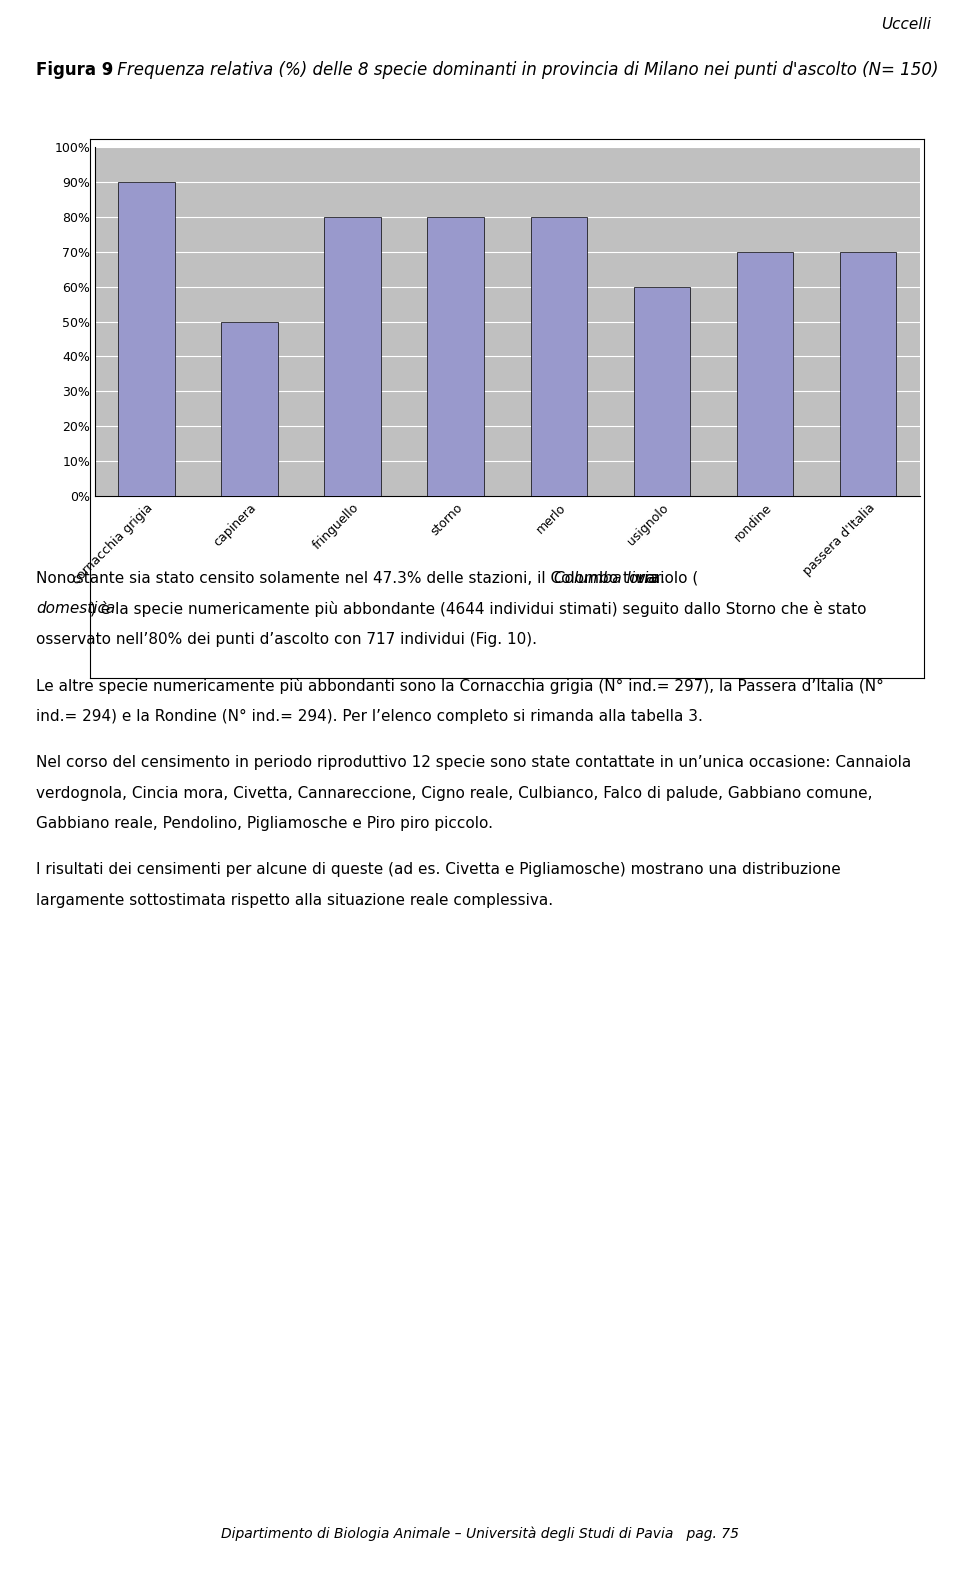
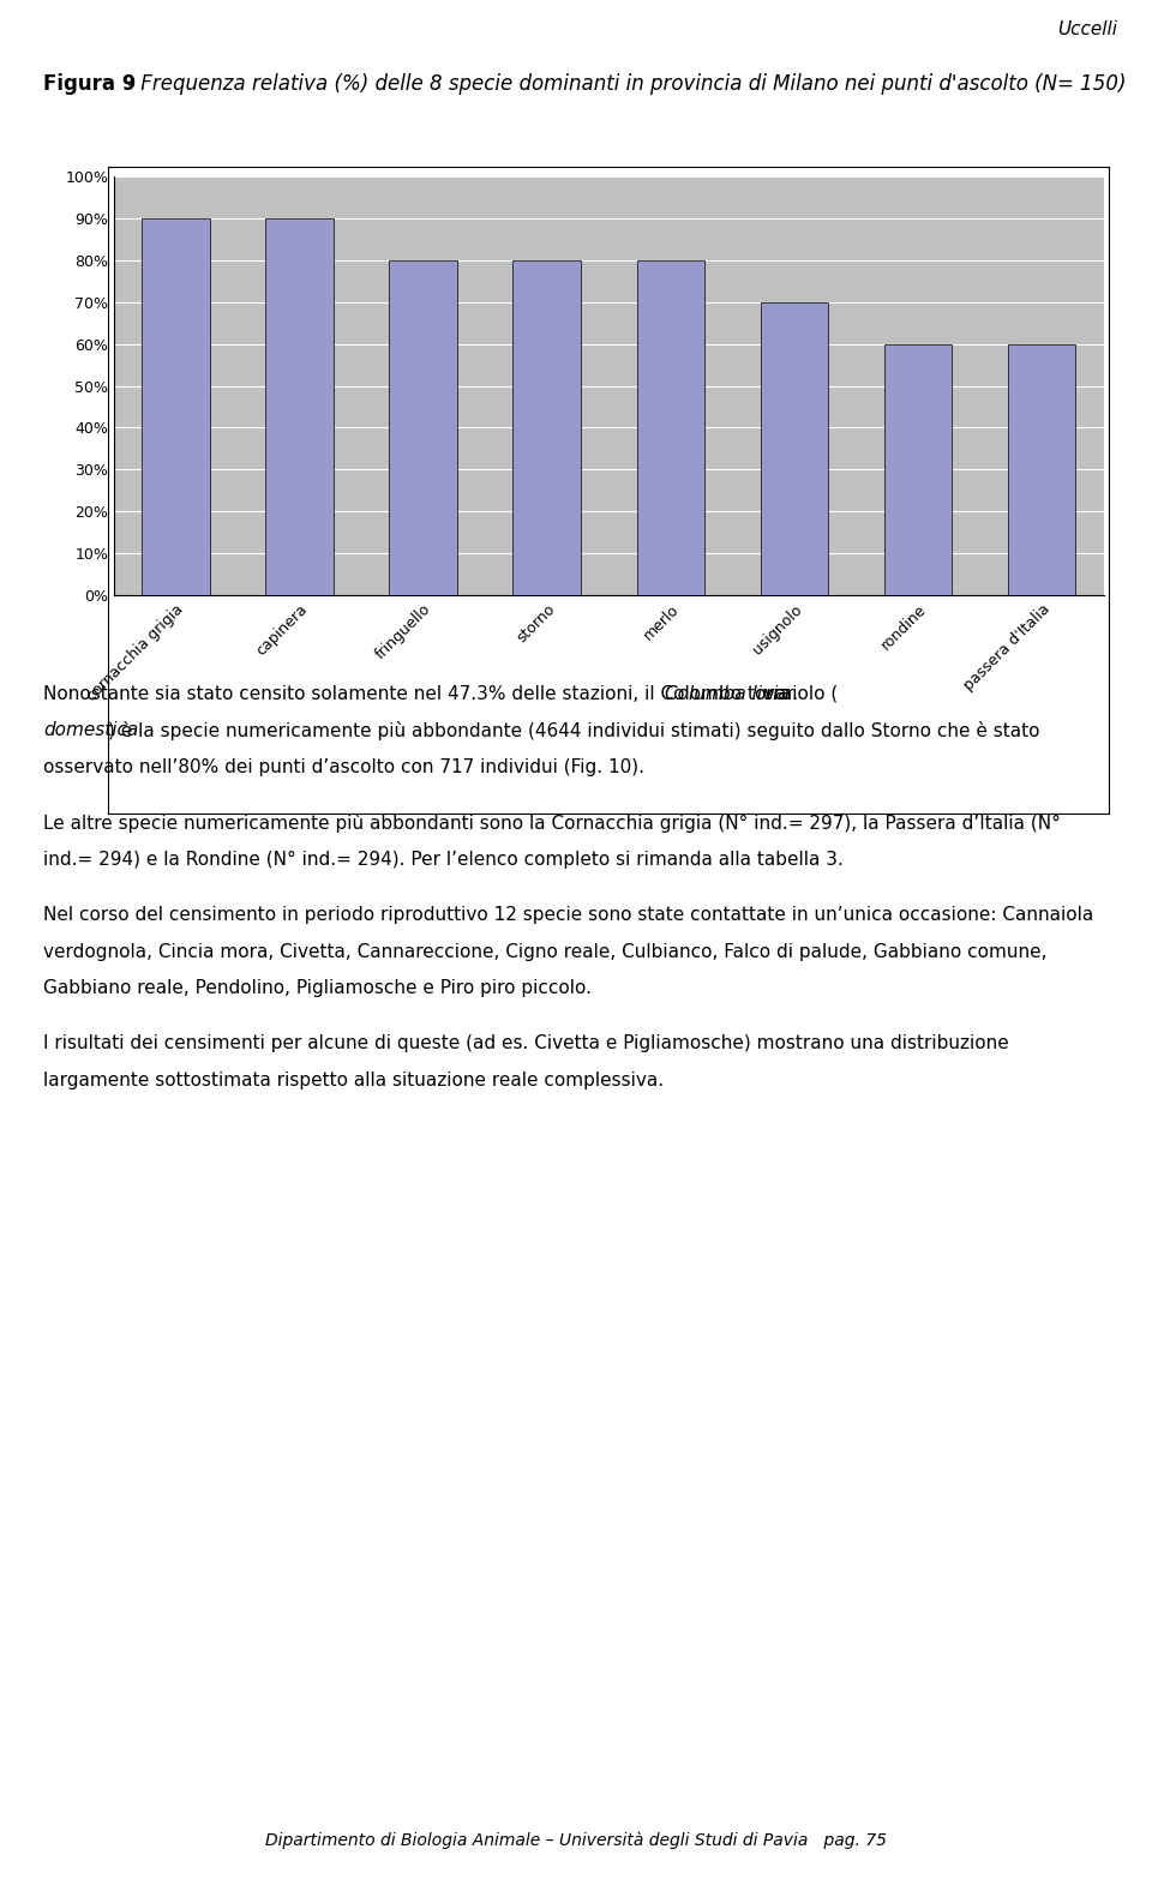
capinera: 50% -> 90%
usignolo: 60% -> 70%
rondine: 70% -> 60%
passera d'Italia: 70% -> 60%
